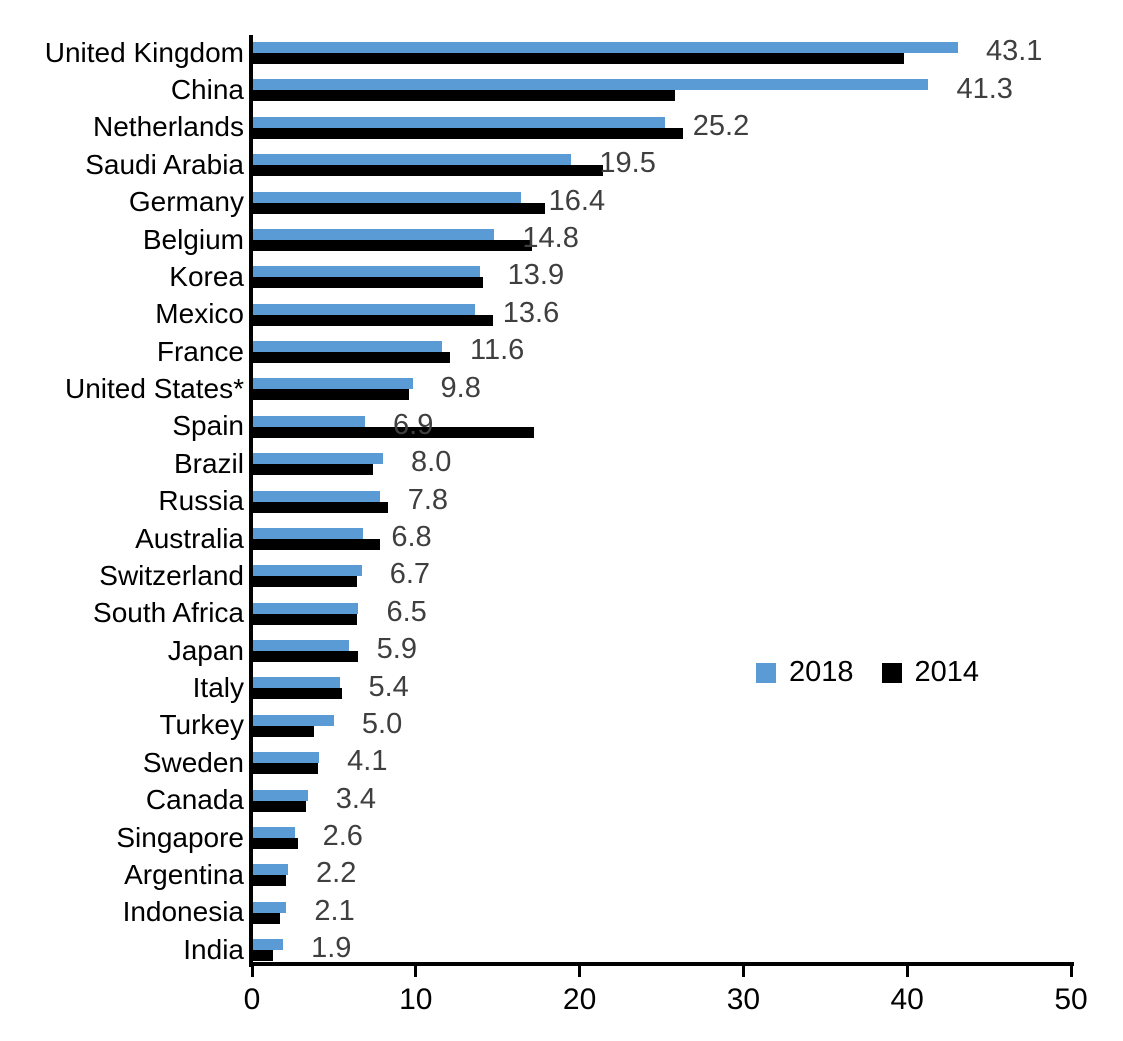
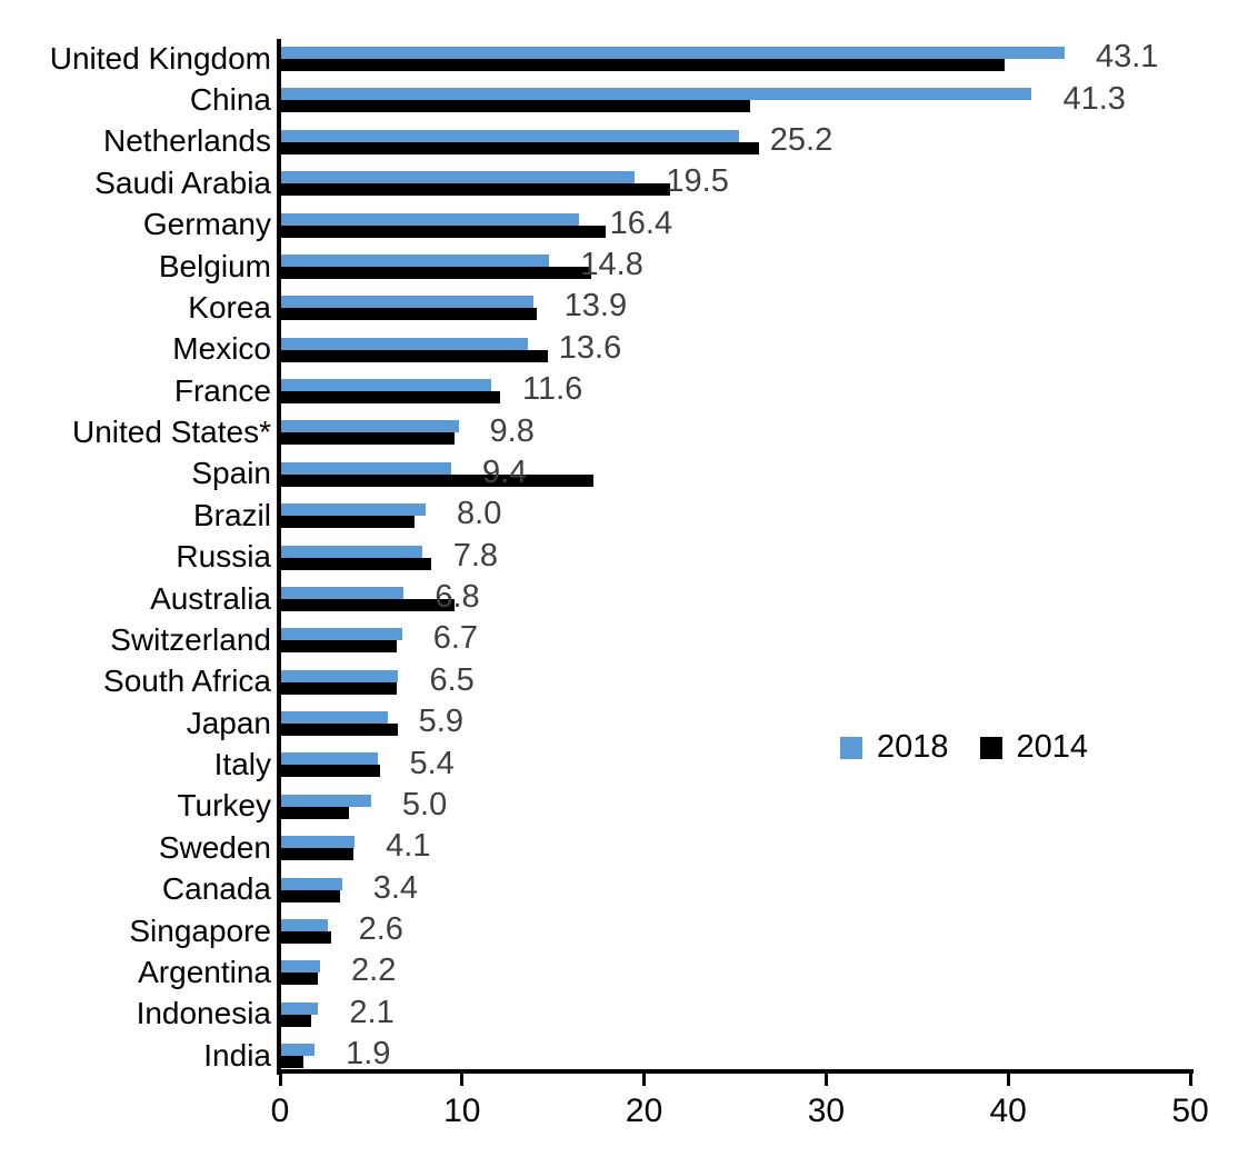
2018/Spain: 6.9 -> 9.4
2014/Australia: 7.8 -> 9.6
